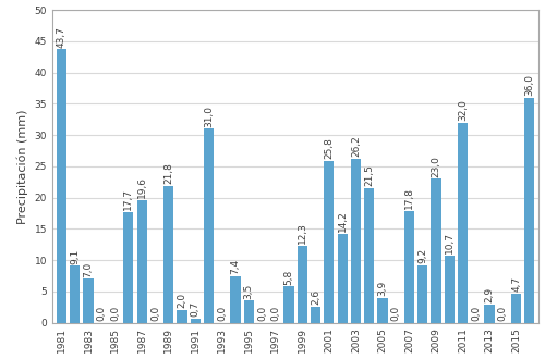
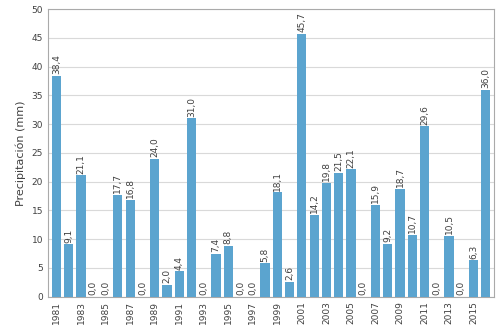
1981: 43,7 -> 38,4
1983: 7,0 -> 21,1
1987: 19,6 -> 16,8
1989: 21,8 -> 24,0
1991: 0,7 -> 4,4
1995: 3,5 -> 8,8
1999: 12,3 -> 18,1
2001: 25,8 -> 45,7
2003: 26,2 -> 19,8
2005: 3,9 -> 22,1
2007: 17,8 -> 15,9
2009: 23,0 -> 18,7
2011: 32,0 -> 29,6
2013: 2,9 -> 10,5
2015: 4,7 -> 6,3
